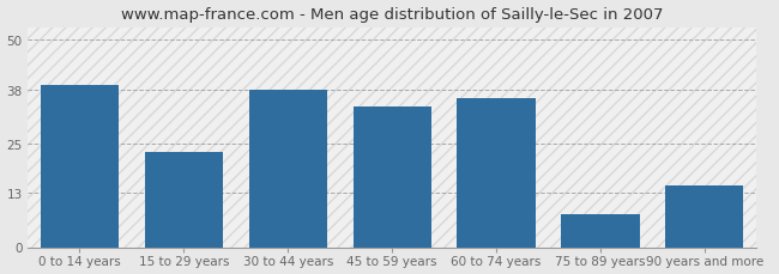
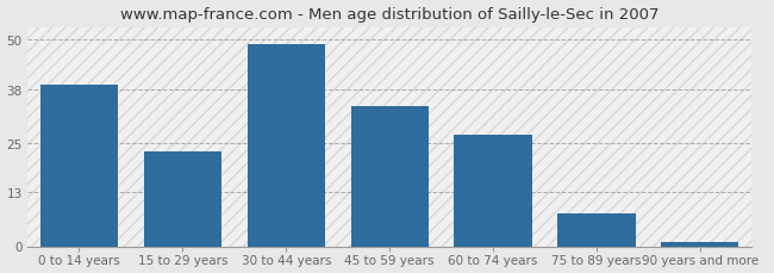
30 to 44 years: 38 -> 49
60 to 74 years: 36 -> 27
90 years and more: 15 -> 1
